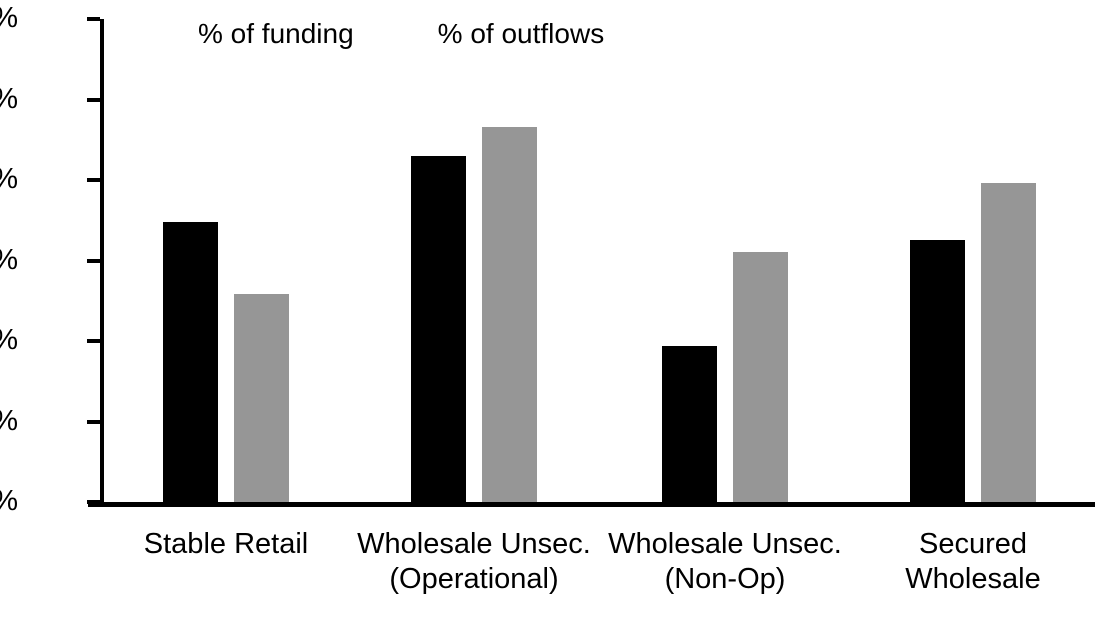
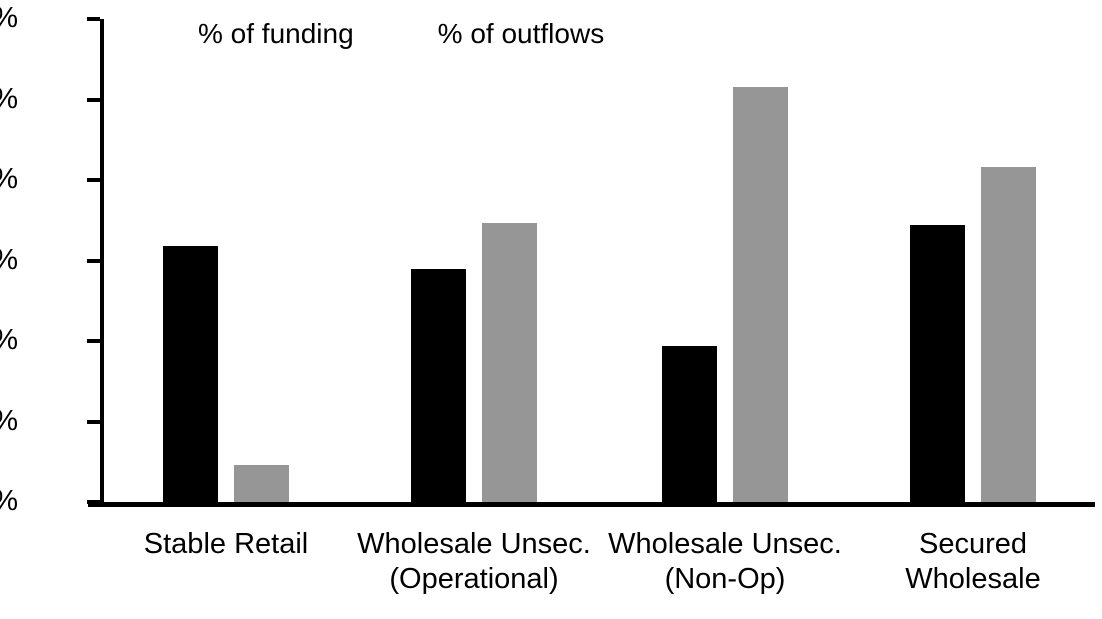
% of funding/Stable Retail: 17.4% -> 15.9%
% of outflows/Stable Retail: 12.9% -> 2.3%
% of funding/Wholesale Unsec. (Operational): 21.5% -> 14.5%
% of outflows/Wholesale Unsec. (Operational): 23.3% -> 17.3%
% of outflows/Wholesale Unsec. (Non-Op): 15.5% -> 25.8%
% of funding/Secured Wholesale: 16.3% -> 17.2%
% of outflows/Secured Wholesale: 19.8% -> 20.8%
